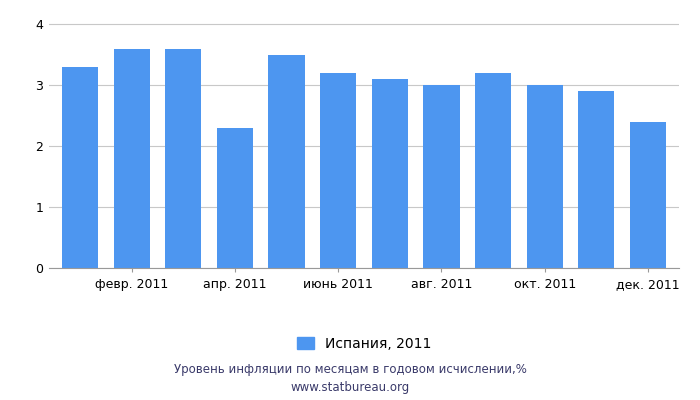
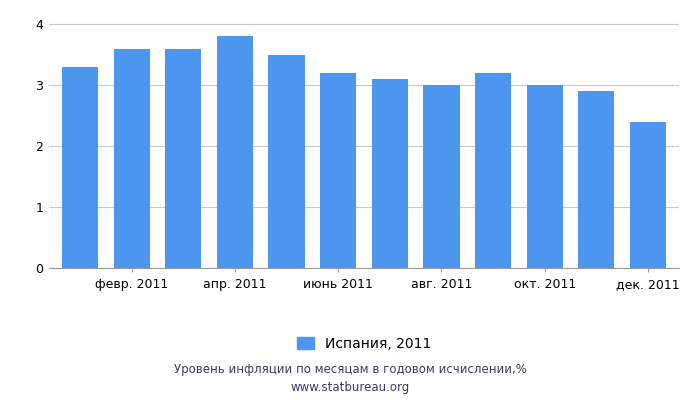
апр. 2011: 2.3 -> 3.8
